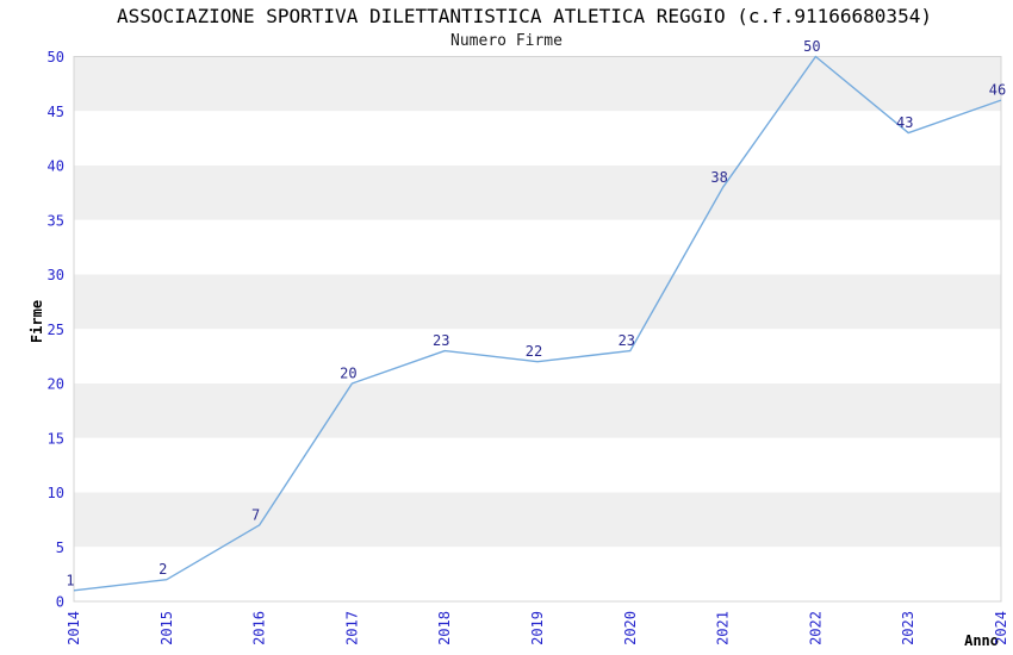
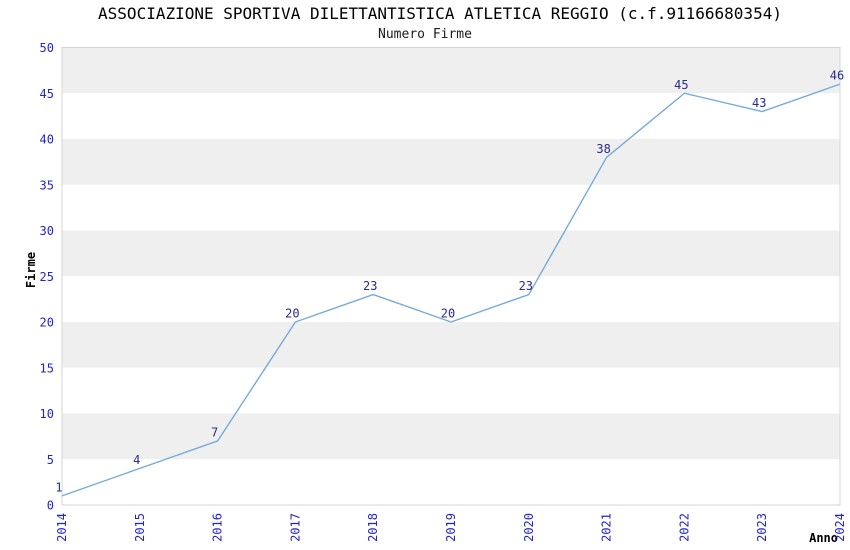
2015: 2 -> 4
2019: 22 -> 20
2022: 50 -> 45
